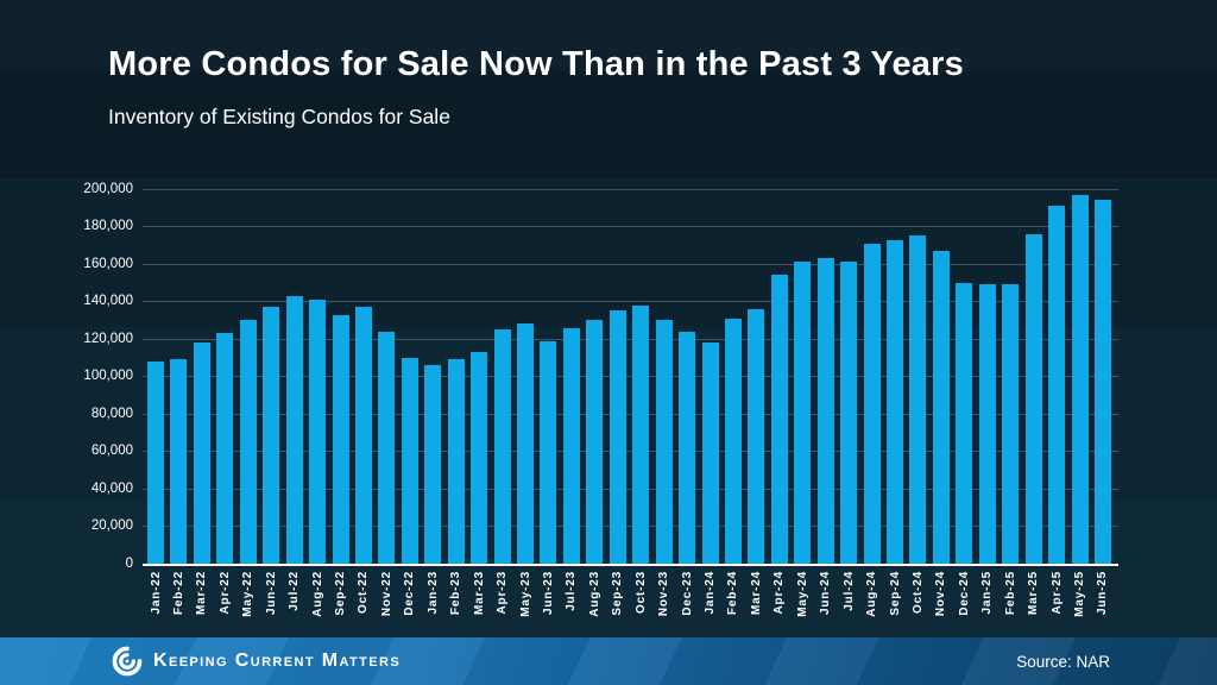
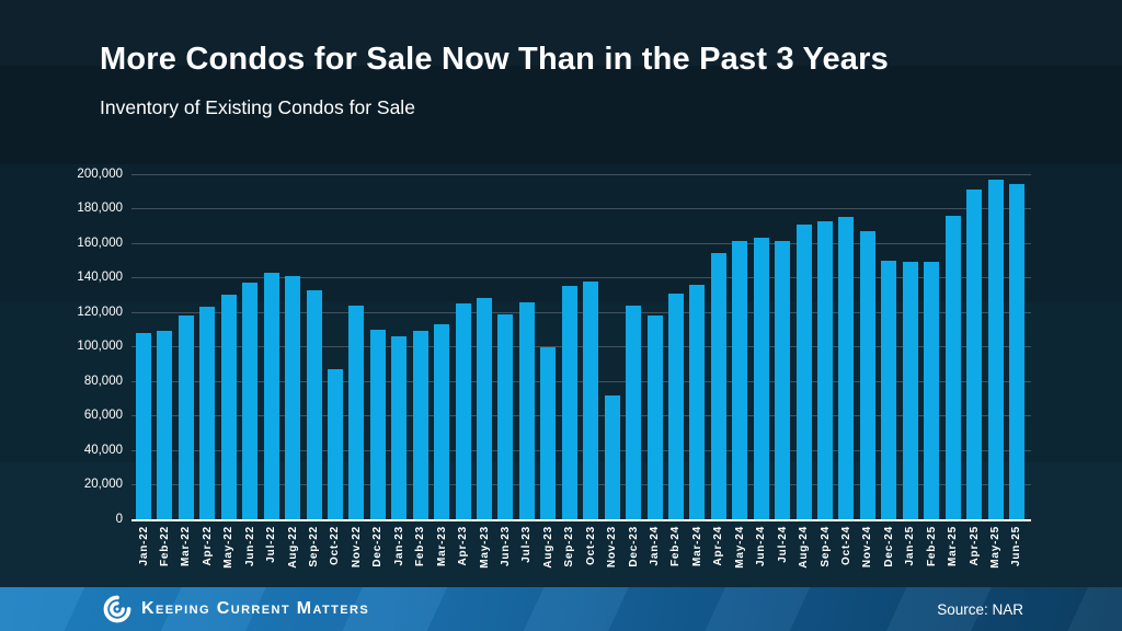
Oct-22: 137000 -> 87000
Aug-23: 130000 -> 100000
Nov-23: 130000 -> 72000
